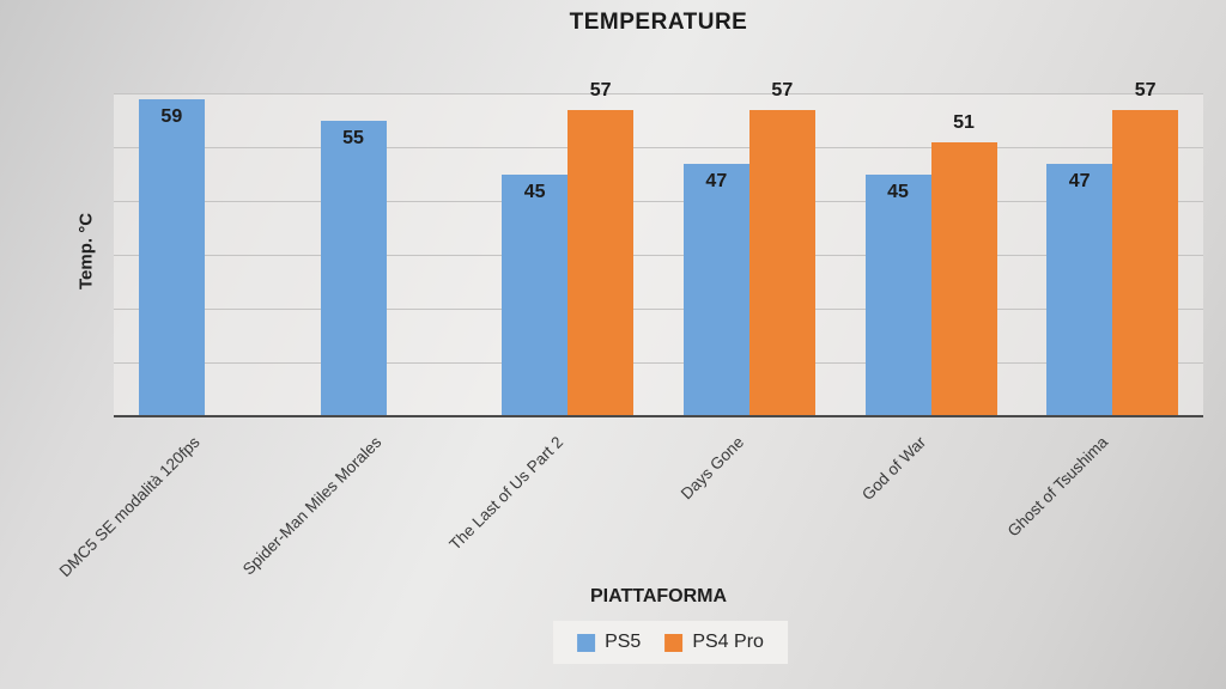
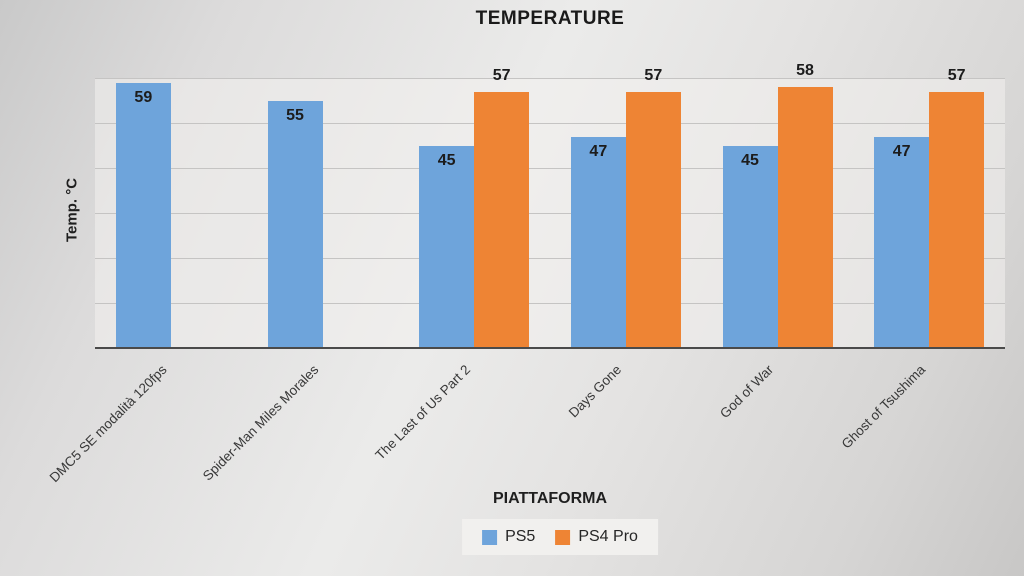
PS4 Pro/God of War: 51 -> 58
